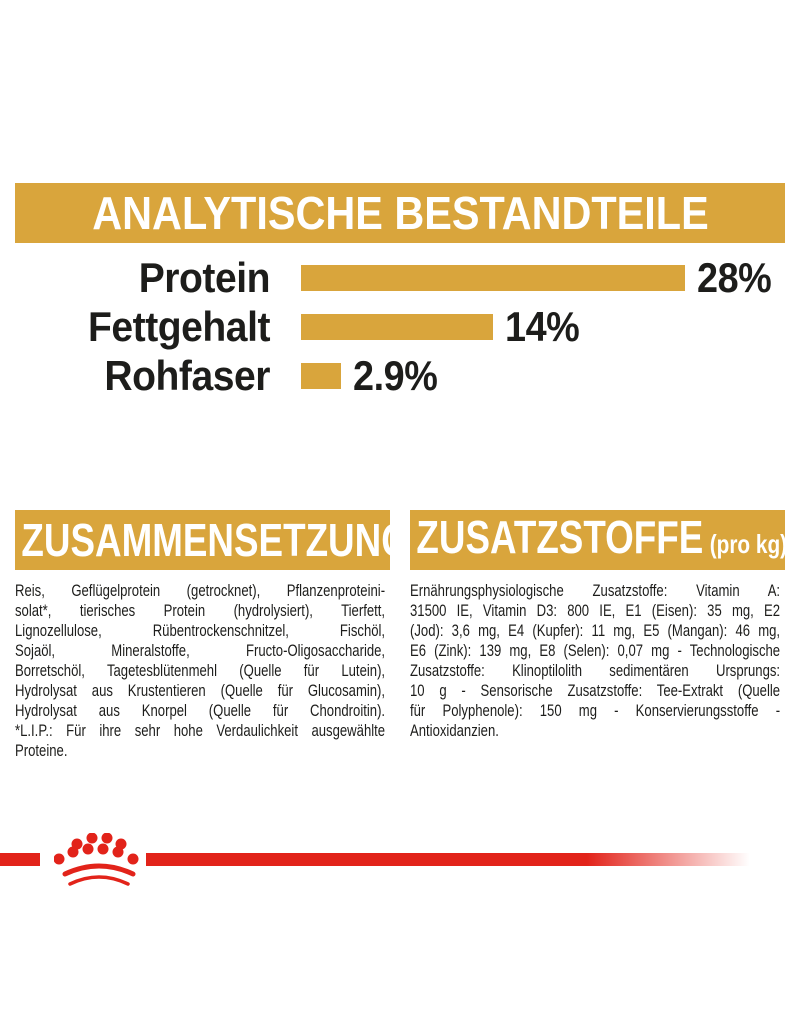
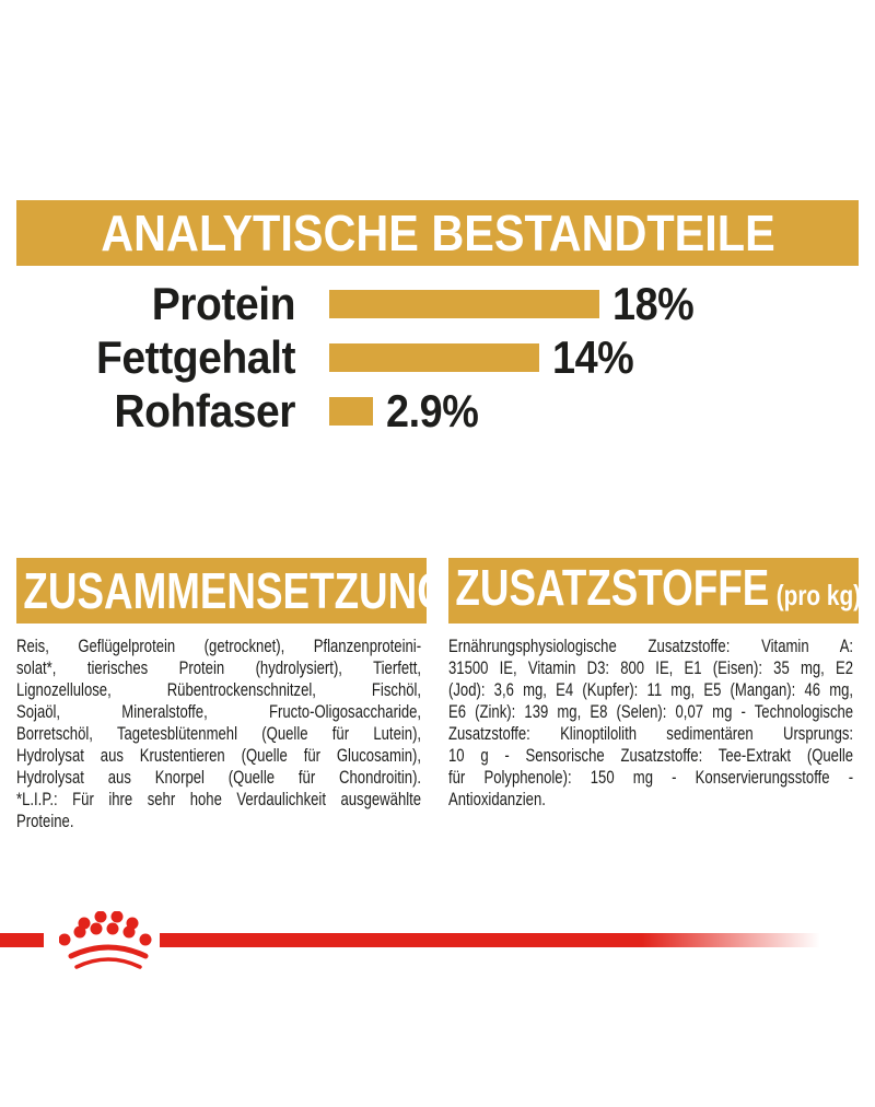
Protein: 28% -> 18%
